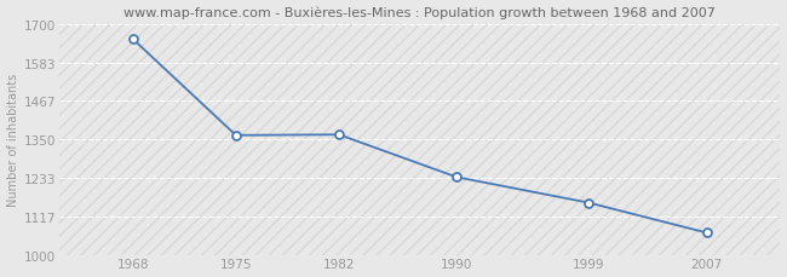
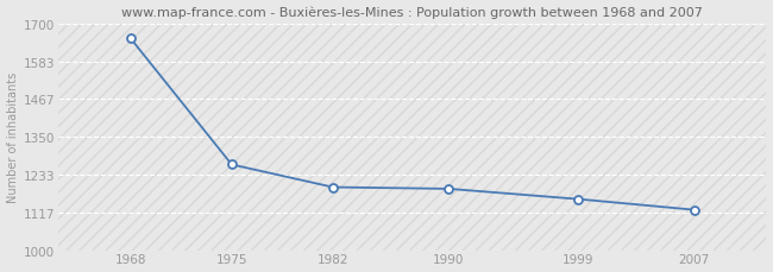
1975: 1363 -> 1265
1982: 1365 -> 1195
1990: 1236 -> 1190
2007: 1067 -> 1125
